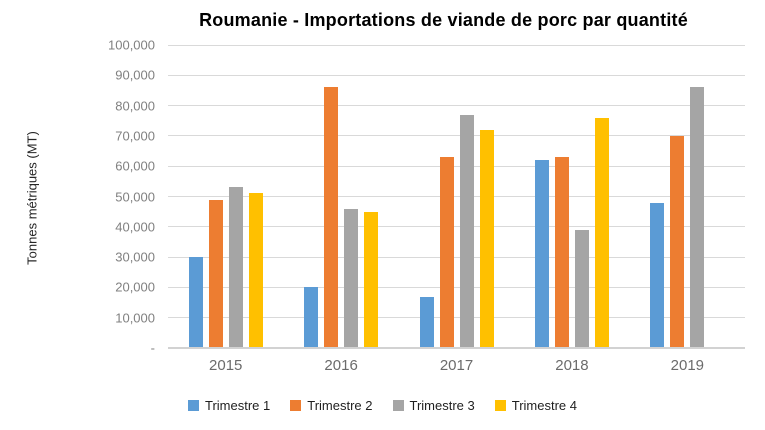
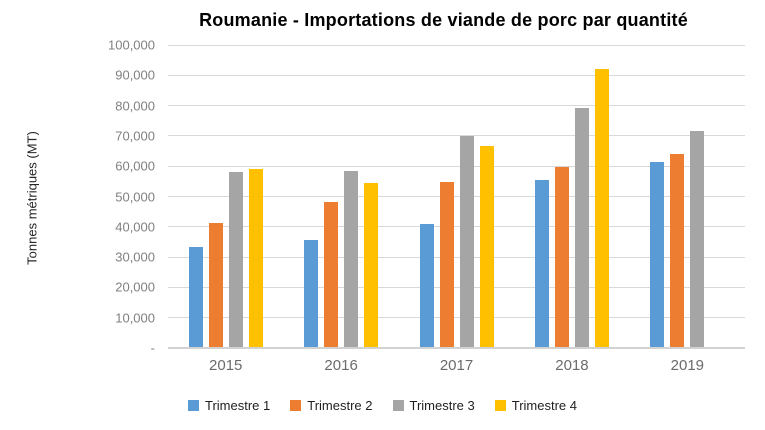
Trimestre 1/2015: 30000 -> 34000
Trimestre 2/2015: 49000 -> 41000
Trimestre 3/2015: 53000 -> 58000
Trimestre 4/2015: 51000 -> 59000
Trimestre 1/2016: 20000 -> 36000
Trimestre 2/2016: 86000 -> 48000
Trimestre 3/2016: 46000 -> 58000
Trimestre 4/2016: 45000 -> 54000
Trimestre 1/2017: 17000 -> 41000
Trimestre 2/2017: 63000 -> 55000
Trimestre 3/2017: 77000 -> 70000
Trimestre 4/2017: 72000 -> 67000
Trimestre 1/2018: 62000 -> 55000
Trimestre 2/2018: 63000 -> 60000
Trimestre 3/2018: 39000 -> 79000
Trimestre 4/2018: 76000 -> 92000
Trimestre 1/2019: 48000 -> 62000
Trimestre 2/2019: 70000 -> 64000
Trimestre 3/2019: 86000 -> 72000
